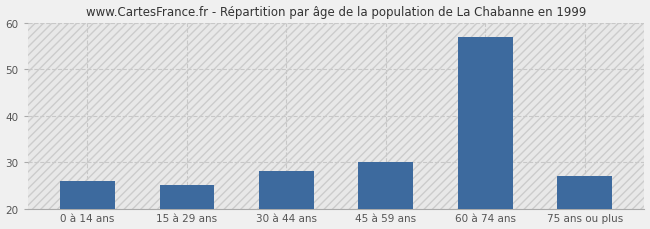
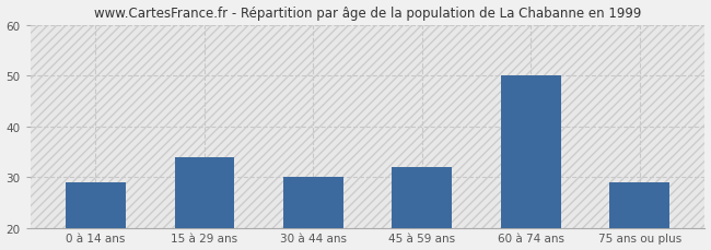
0 à 14 ans: 26 -> 29
15 à 29 ans: 25 -> 34
30 à 44 ans: 28 -> 30
45 à 59 ans: 30 -> 32
60 à 74 ans: 57 -> 50
75 ans ou plus: 27 -> 29
